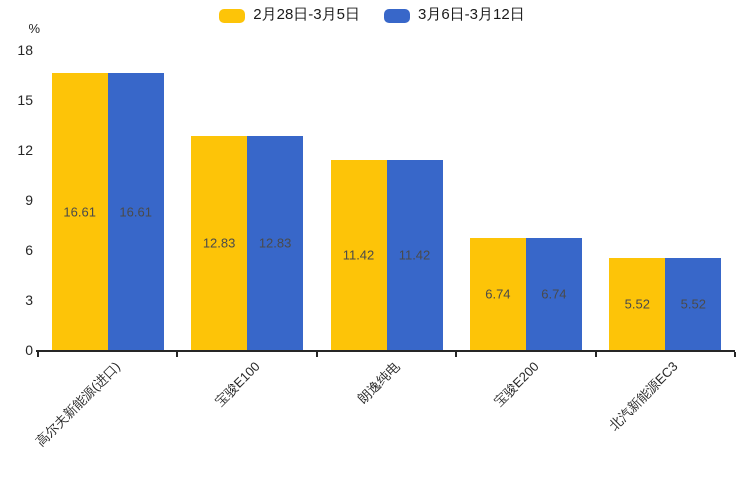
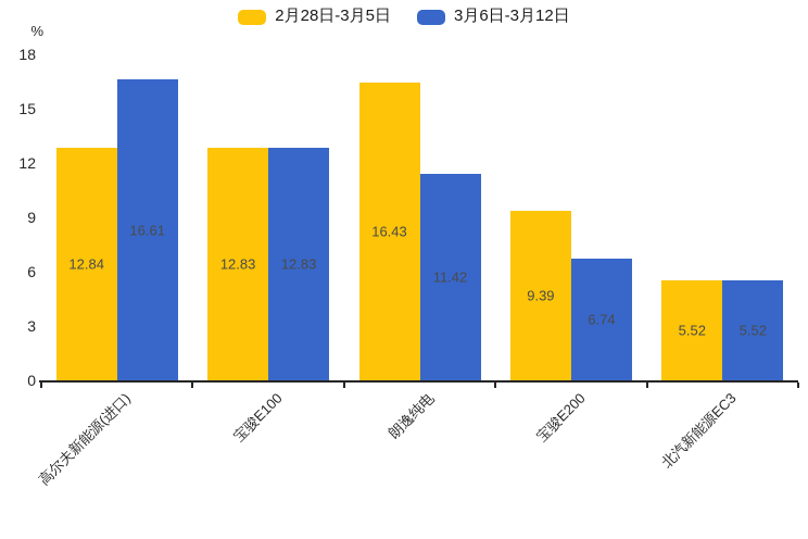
2月28日-3月5日/高尔夫新能源(进口): 16.61 -> 12.84
2月28日-3月5日/朗逸纯电: 11.42 -> 16.43
2月28日-3月5日/宝骏E200: 6.74 -> 9.39
